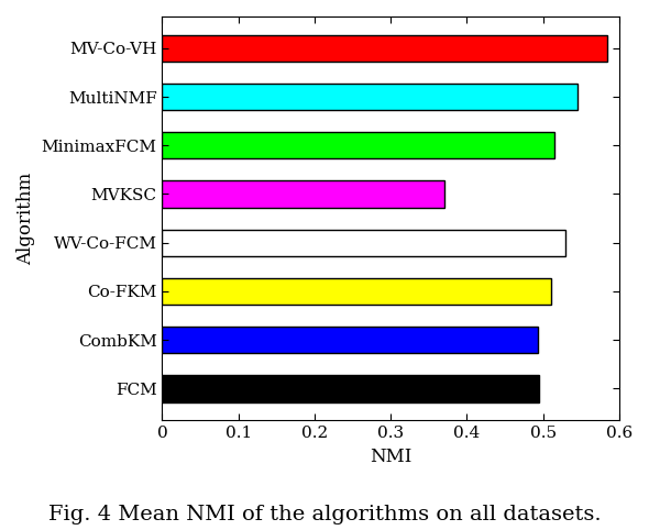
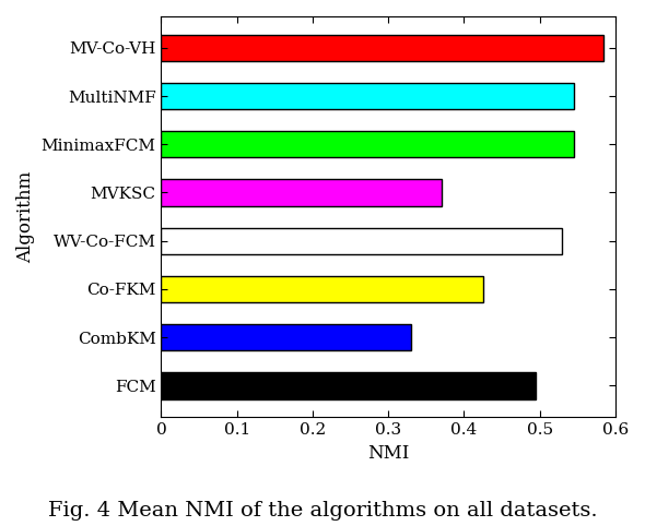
MinimaxFCM: 0.515 -> 0.546
Co-FKM: 0.510 -> 0.426
CombKM: 0.493 -> 0.330
